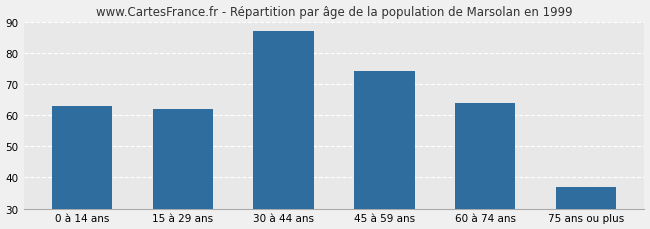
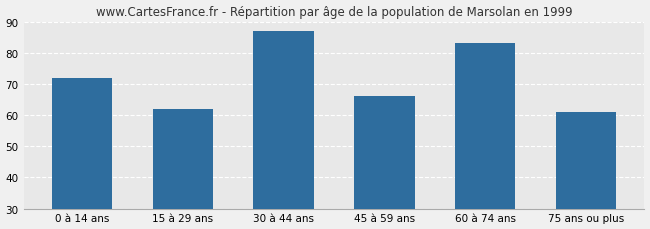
0 à 14 ans: 63 -> 72
45 à 59 ans: 74 -> 66
60 à 74 ans: 64 -> 83
75 ans ou plus: 37 -> 61
